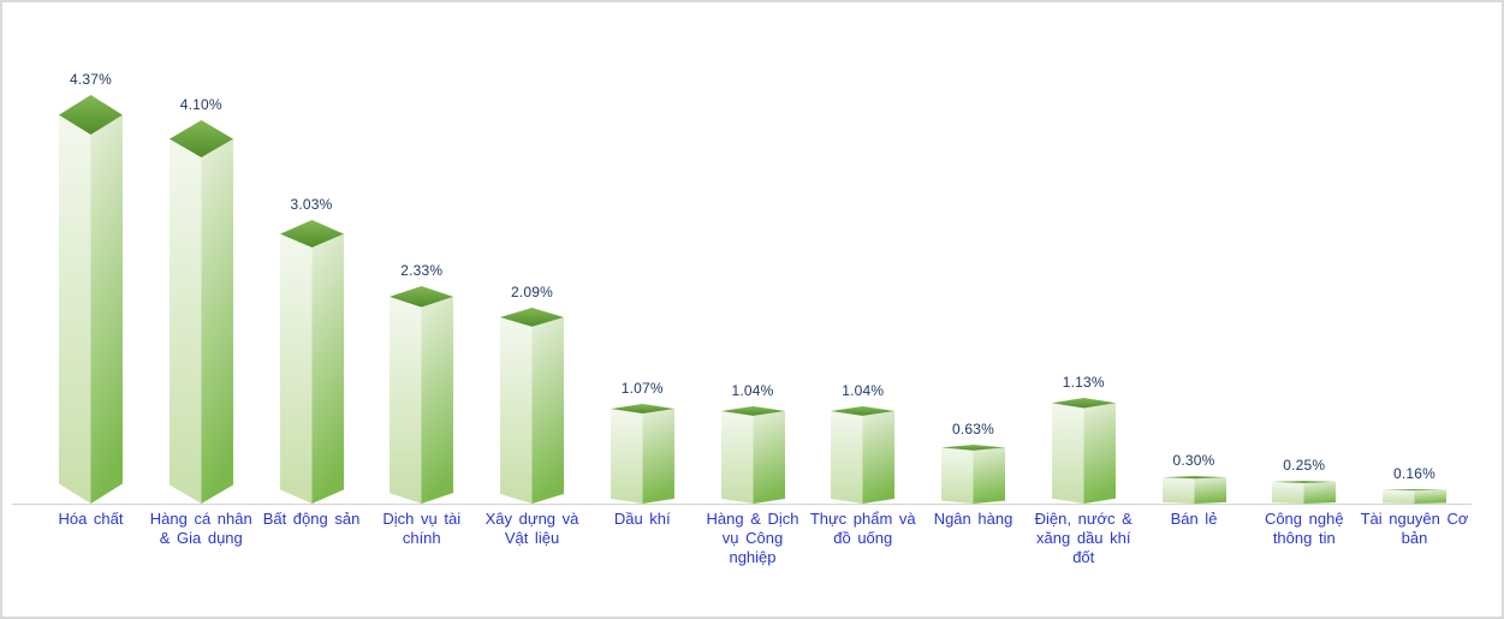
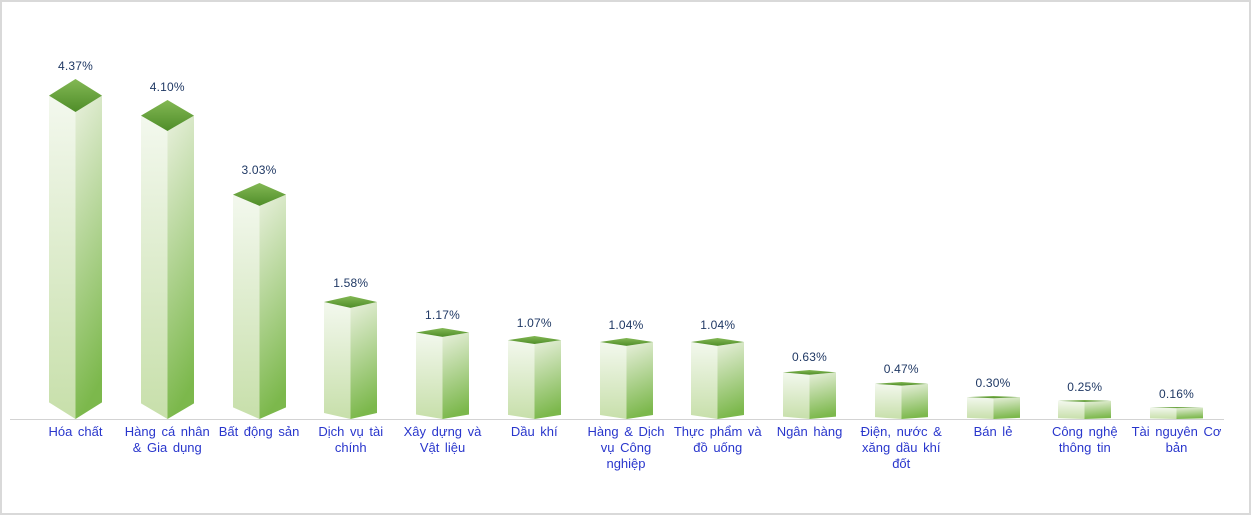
Dịch vụ tài chính: 2.33% -> 1.58%
Xây dựng và Vật liệu: 2.09% -> 1.17%
Điện, nước & xăng dầu khí đốt: 1.13% -> 0.47%
